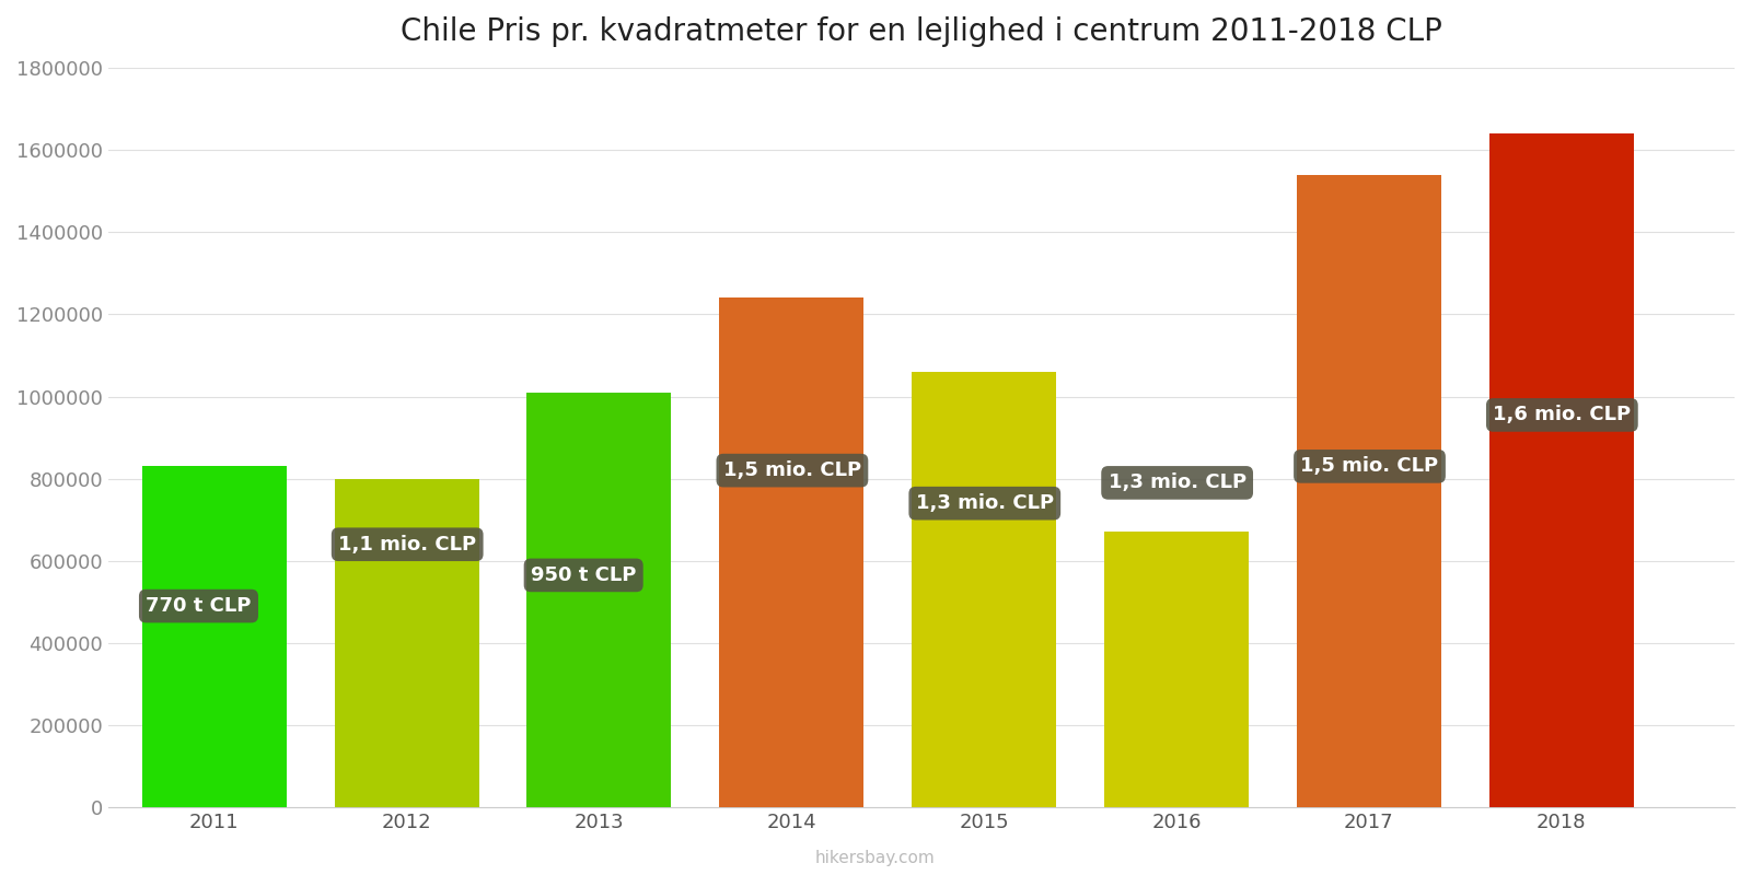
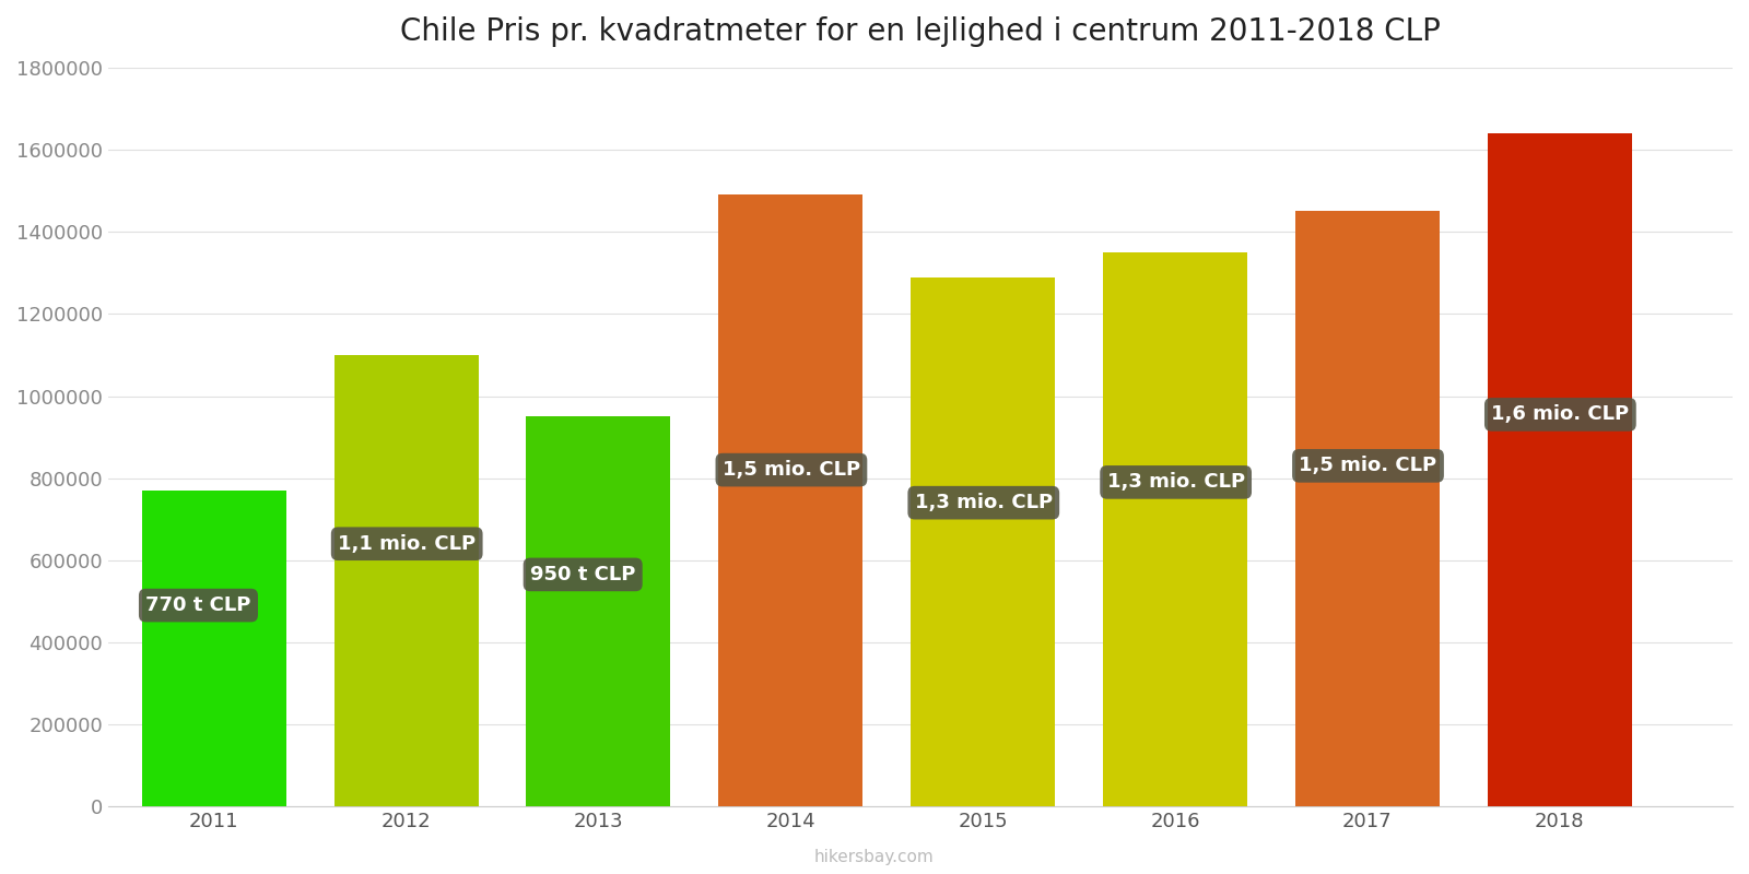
2011: 830000 -> 770000
2012: 800000 -> 1100000
2013: 1010000 -> 950000
2014: 1240000 -> 1490000
2015: 1060000 -> 1290000
2016: 670000 -> 1350000
2017: 1540000 -> 1450000
